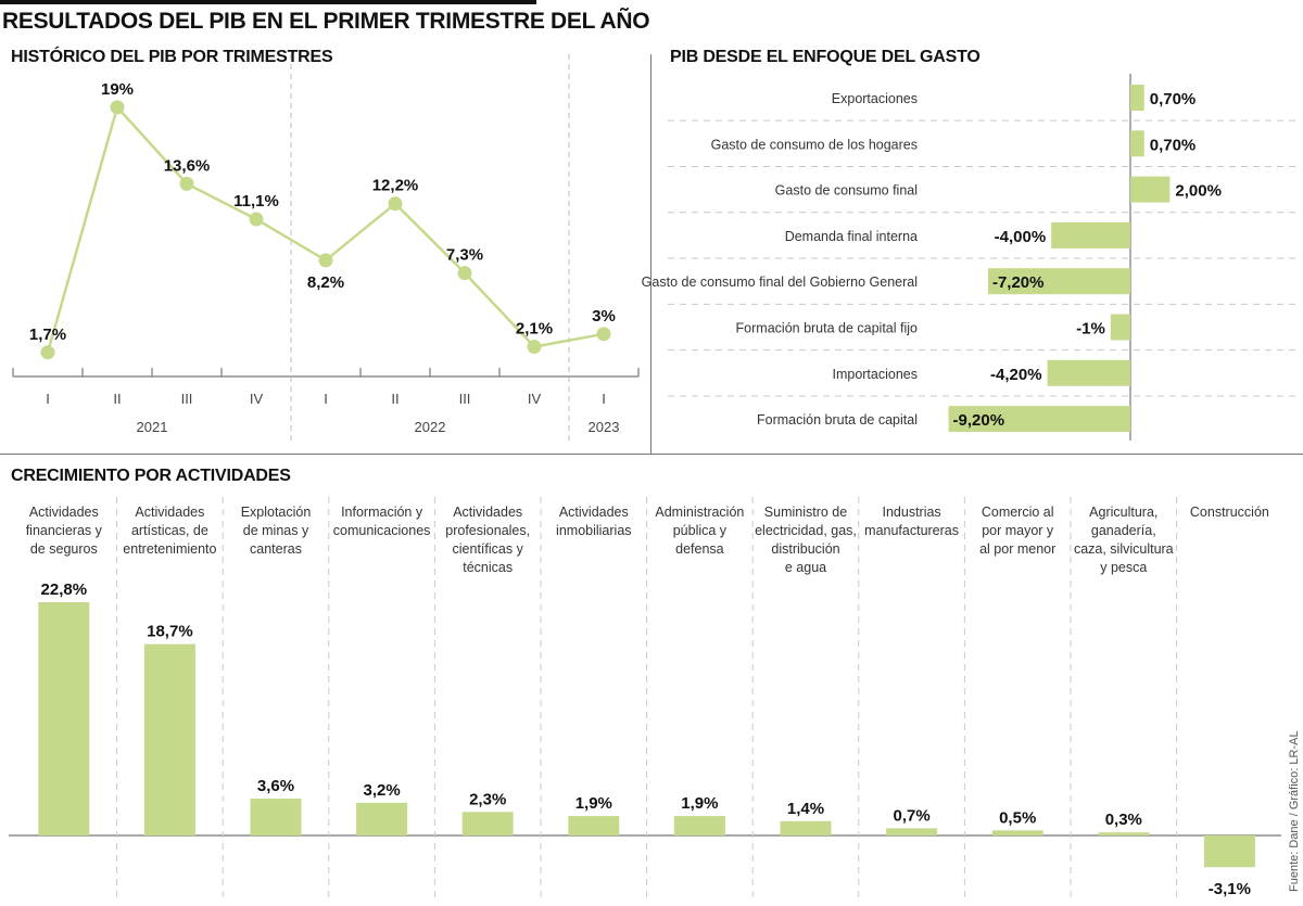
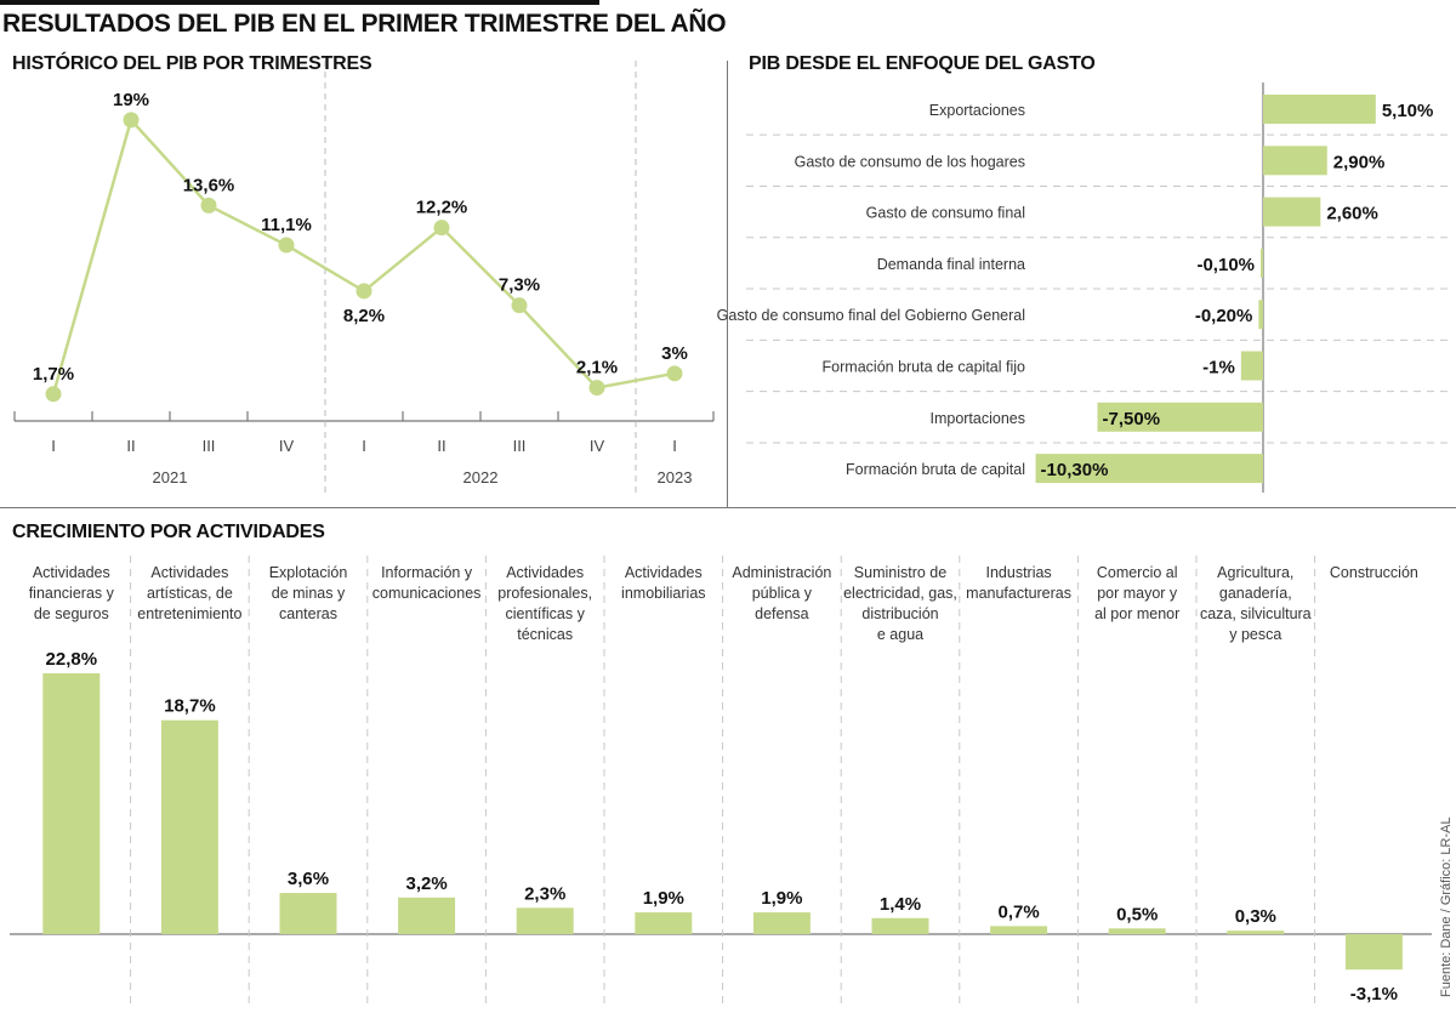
PIB DESDE EL ENFOQUE DEL GASTO/Exportaciones: 0,70% -> 5,10%
PIB DESDE EL ENFOQUE DEL GASTO/Gasto de consumo de los hogares: 0,70% -> 2,90%
PIB DESDE EL ENFOQUE DEL GASTO/Gasto de consumo final: 2,00% -> 2,60%
PIB DESDE EL ENFOQUE DEL GASTO/Demanda final interna: -4,00% -> -0,10%
PIB DESDE EL ENFOQUE DEL GASTO/Gasto de consumo final del Gobierno General: -7,20% -> -0,20%
PIB DESDE EL ENFOQUE DEL GASTO/Importaciones: -4,20% -> -7,50%
PIB DESDE EL ENFOQUE DEL GASTO/Formación bruta de capital: -9,20% -> -10,30%
